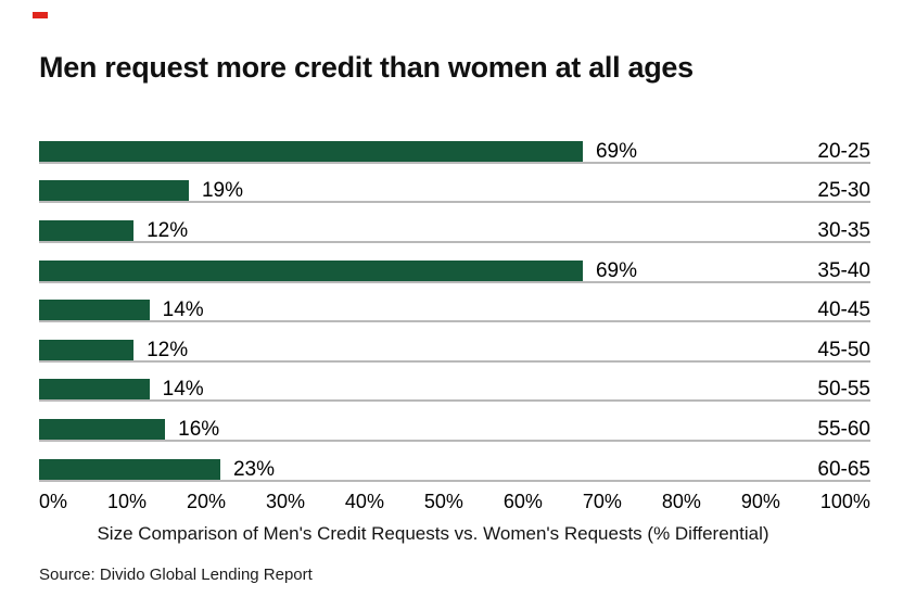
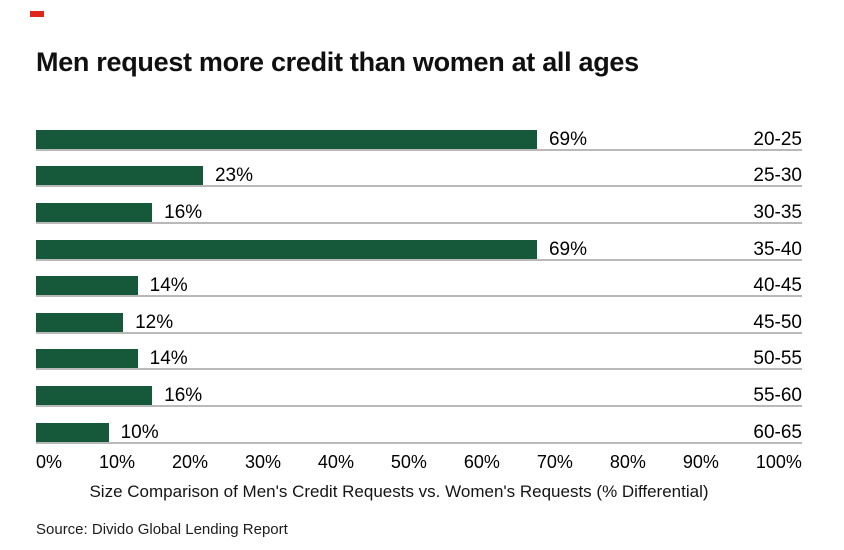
25-30: 19% -> 23%
30-35: 12% -> 16%
60-65: 23% -> 10%
